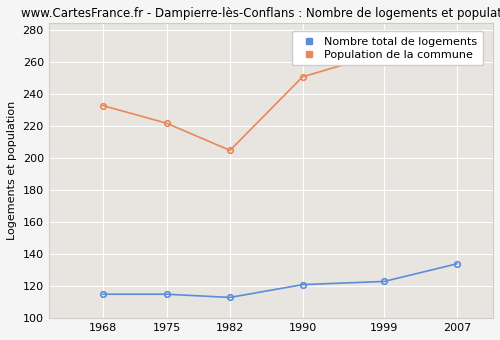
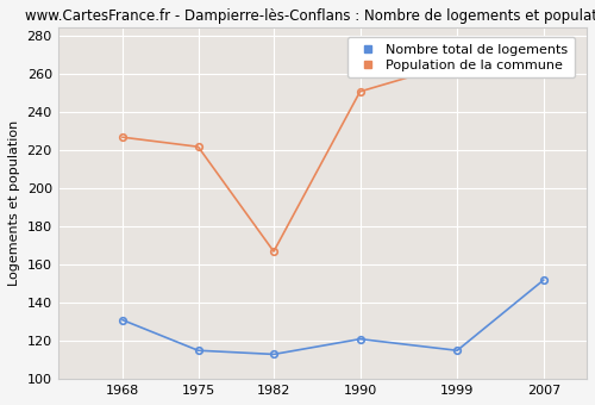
Nombre total de logements/1968: 115 -> 131
Population de la commune/1968: 233 -> 227
Population de la commune/1982: 205 -> 167
Nombre total de logements/1999: 123 -> 115
Nombre total de logements/2007: 134 -> 152
